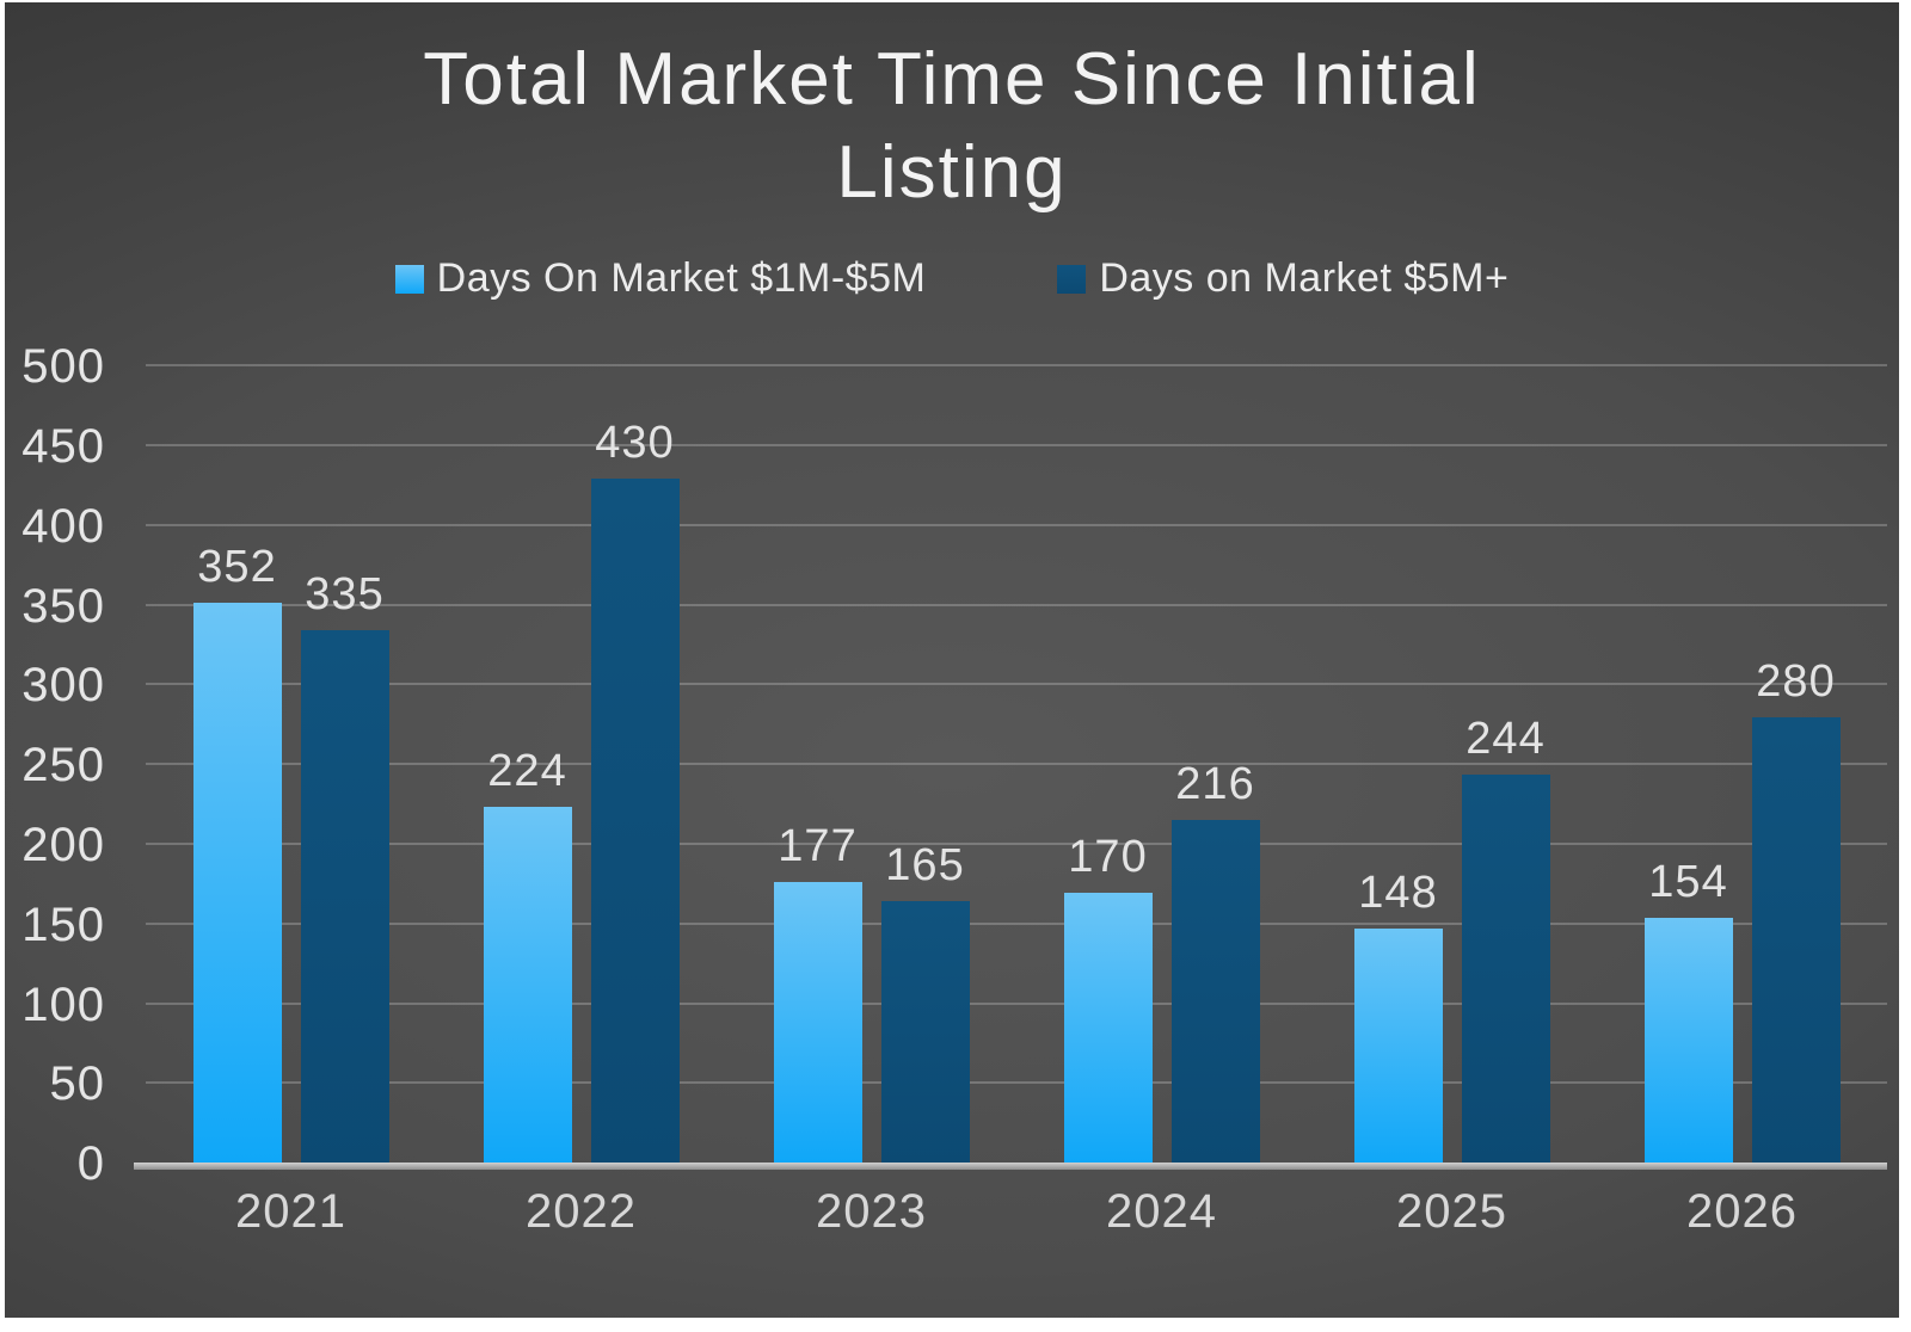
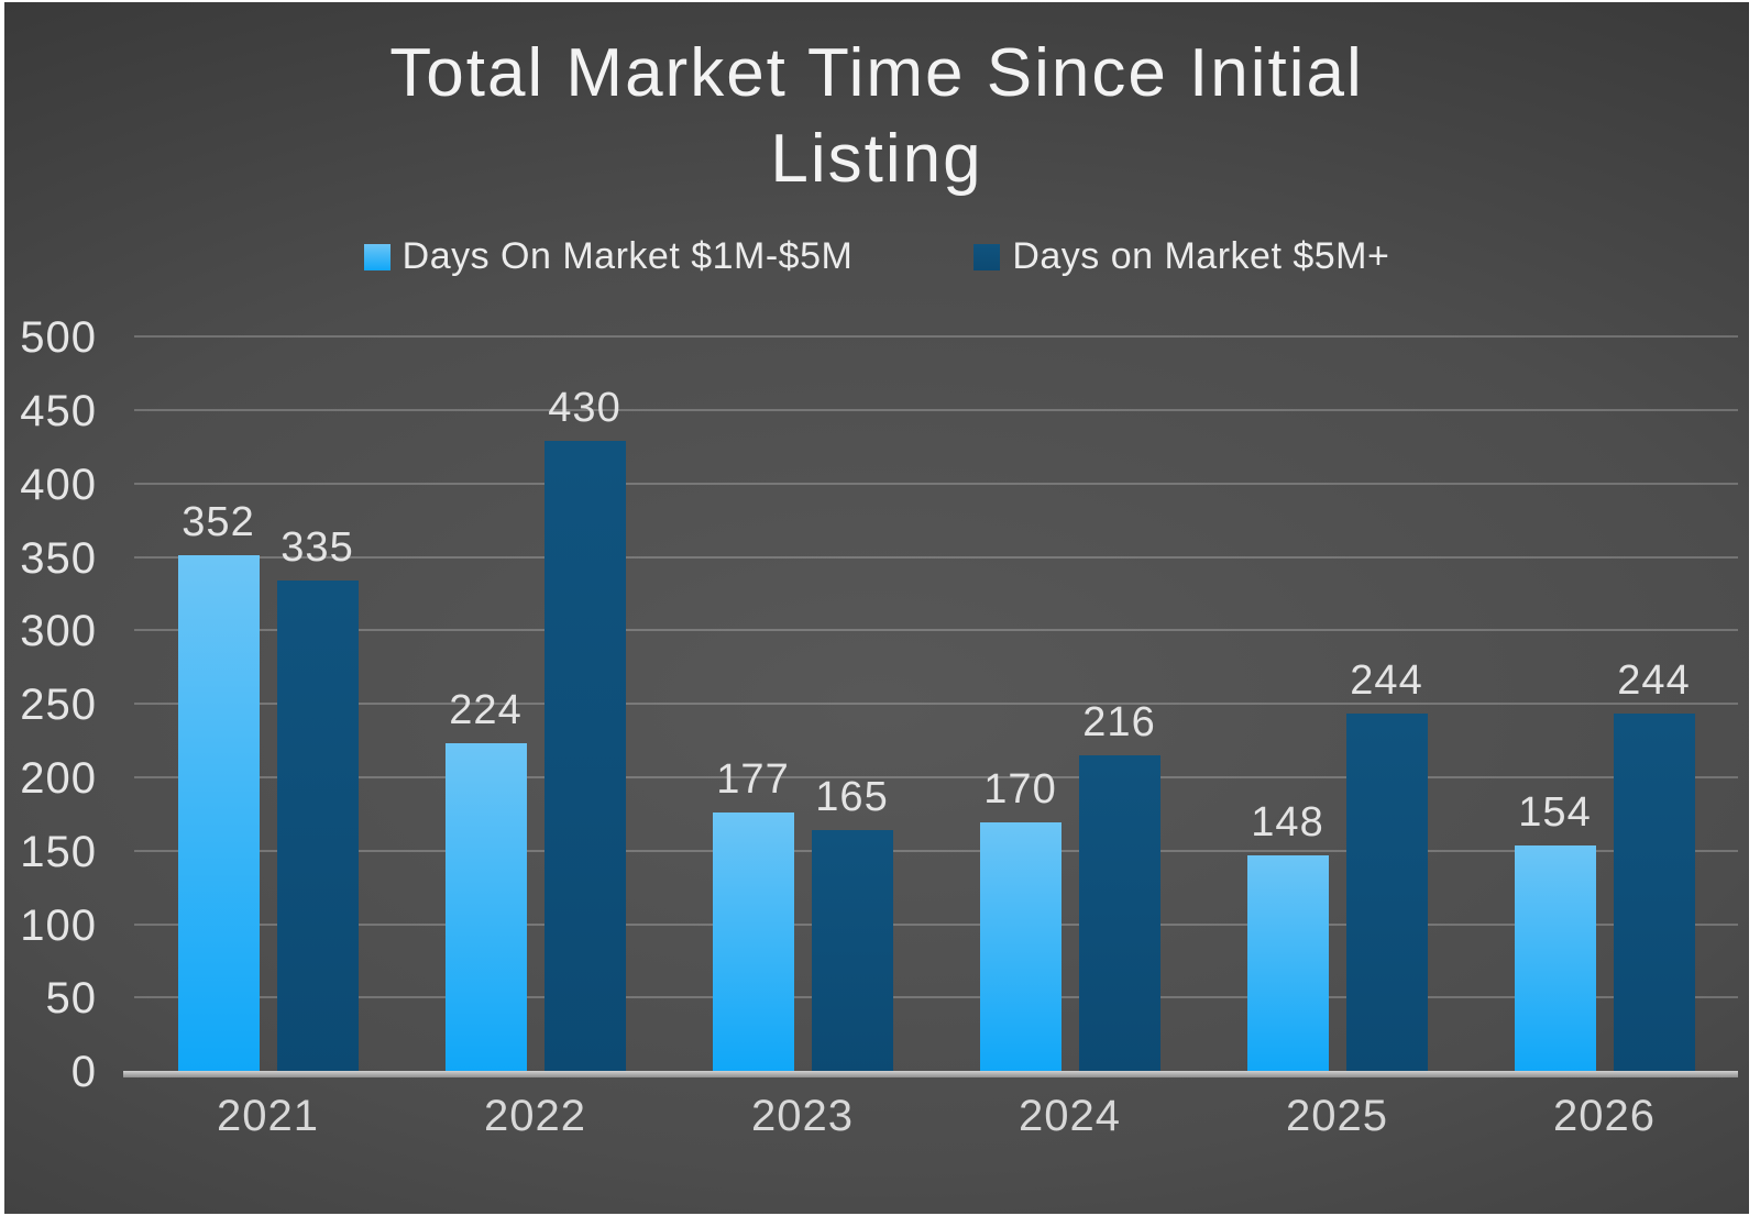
Days on Market $5M+/2026: 280 -> 244
